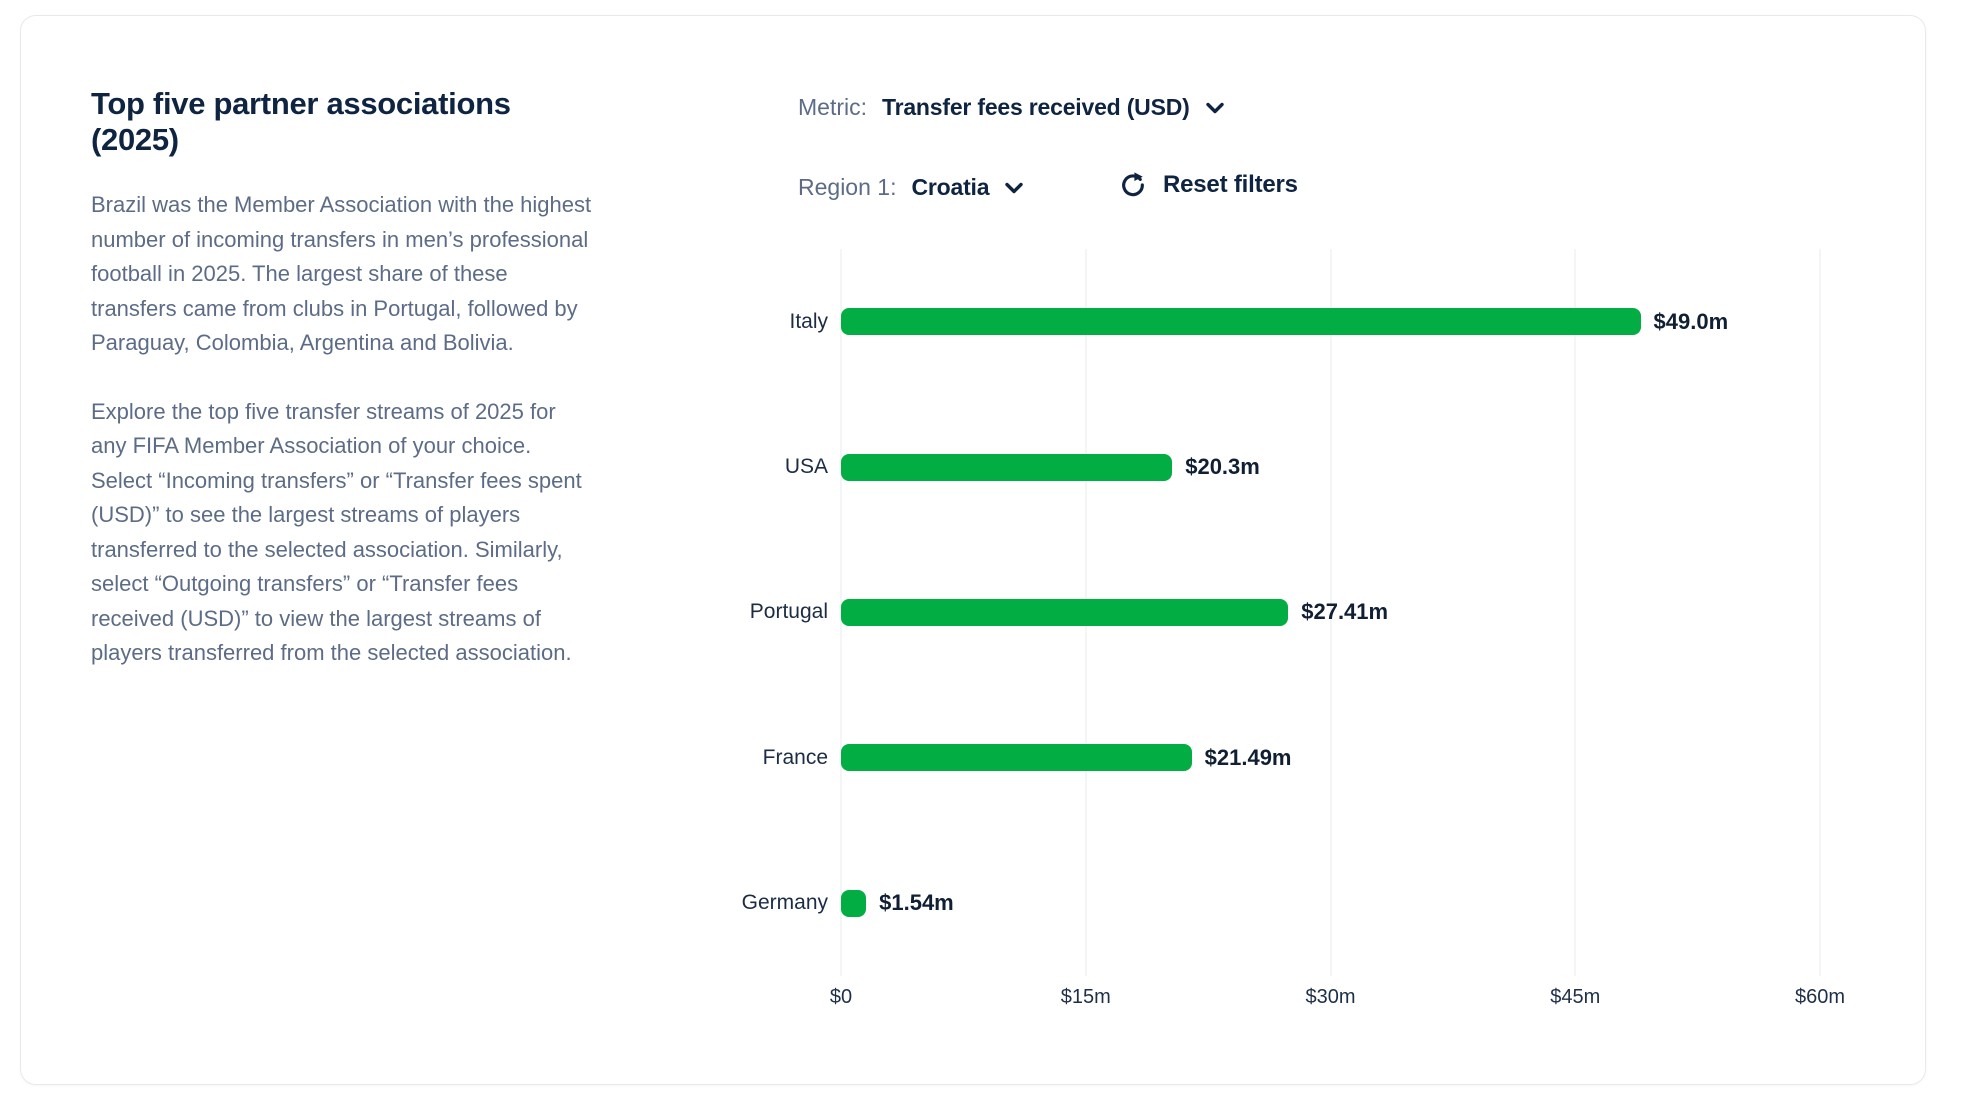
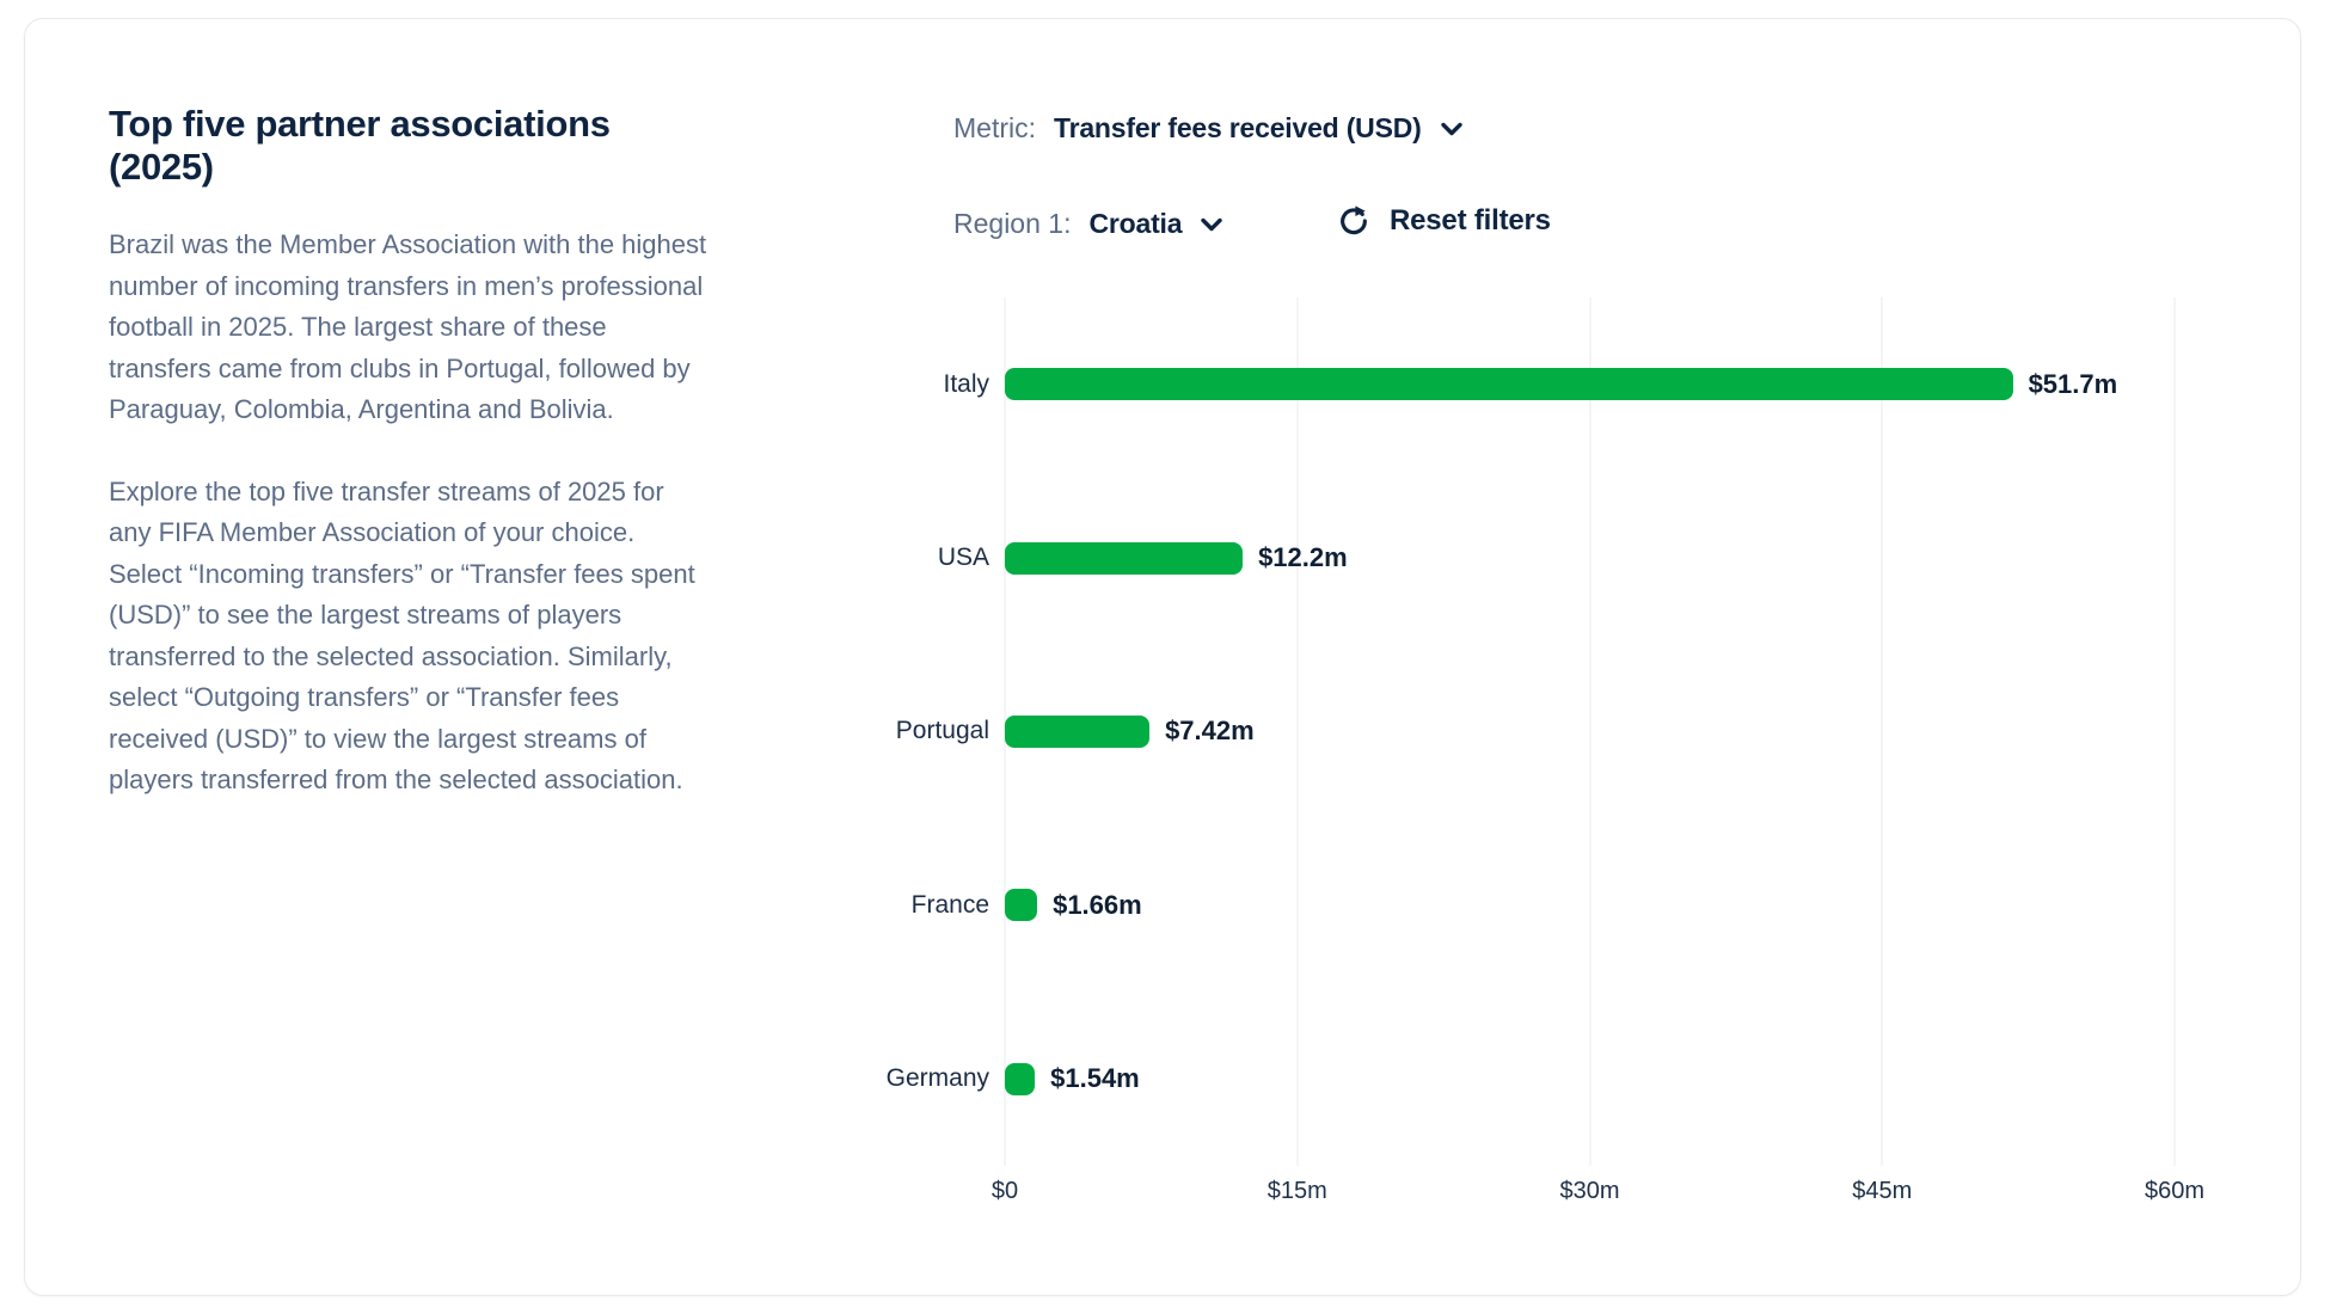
Italy: $49.0m -> $51.7m
USA: $20.3m -> $12.2m
Portugal: $27.41m -> $7.42m
France: $21.49m -> $1.66m
